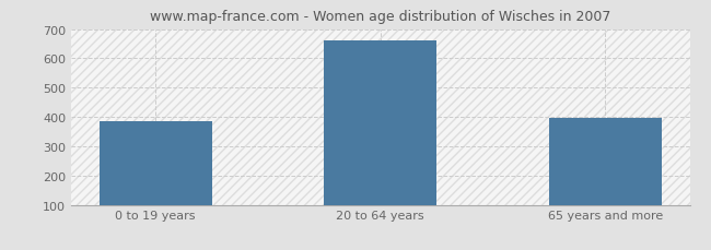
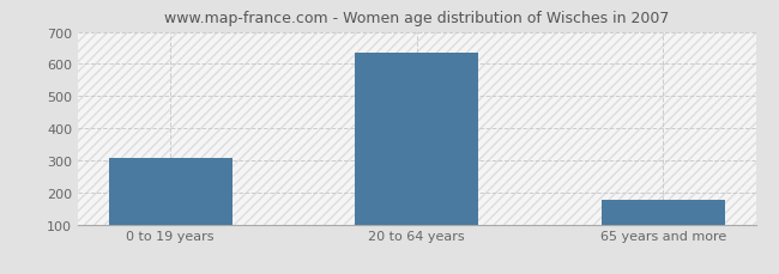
0 to 19 years: 385 -> 307
20 to 64 years: 660 -> 637
65 years and more: 395 -> 175
